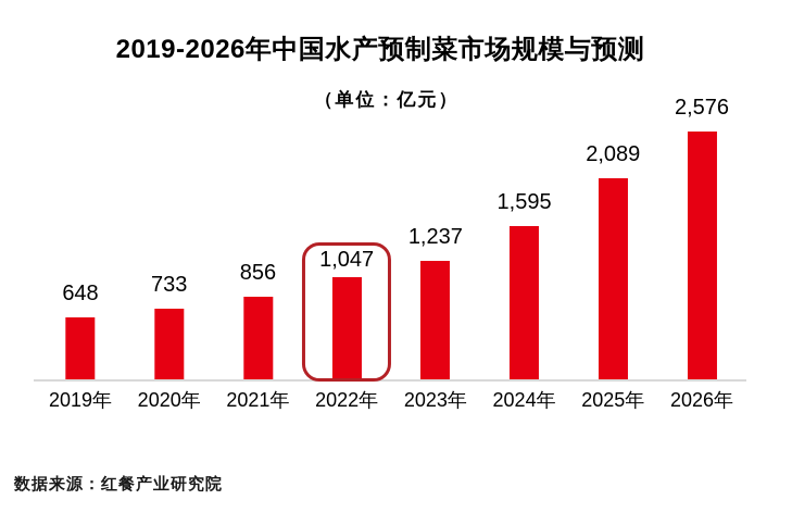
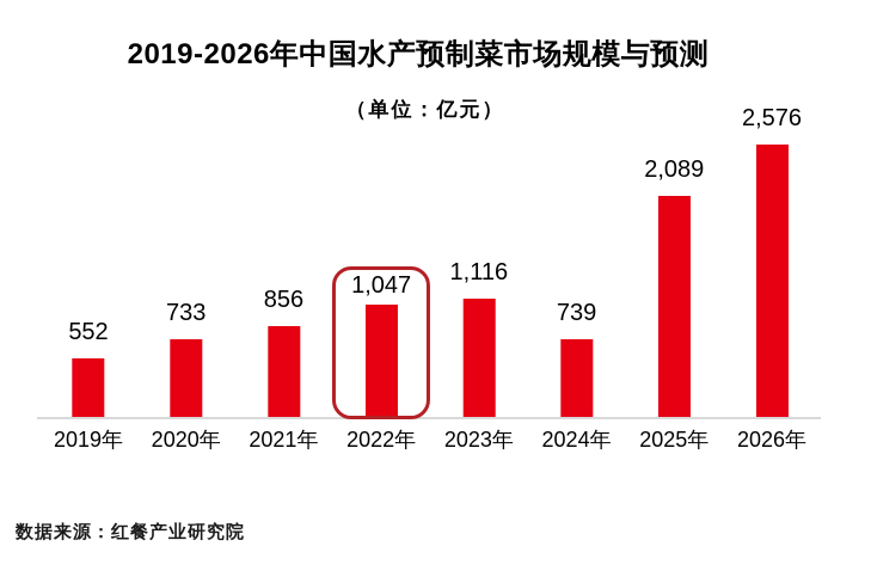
2019年: 648 -> 552
2023年: 1,237 -> 1,116
2024年: 1,595 -> 739
